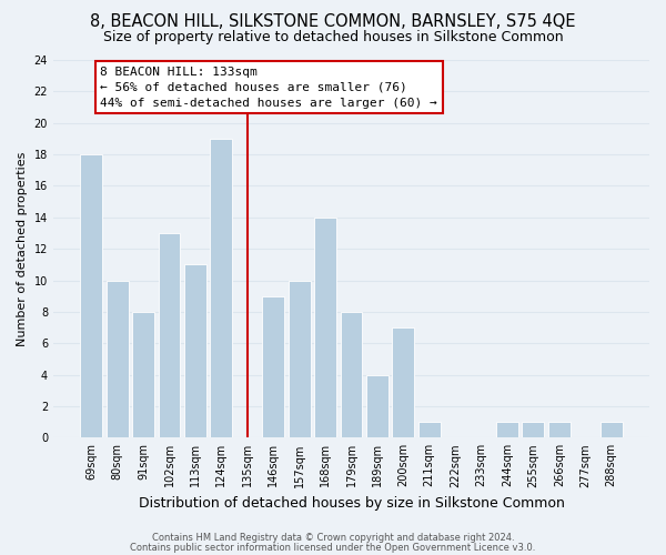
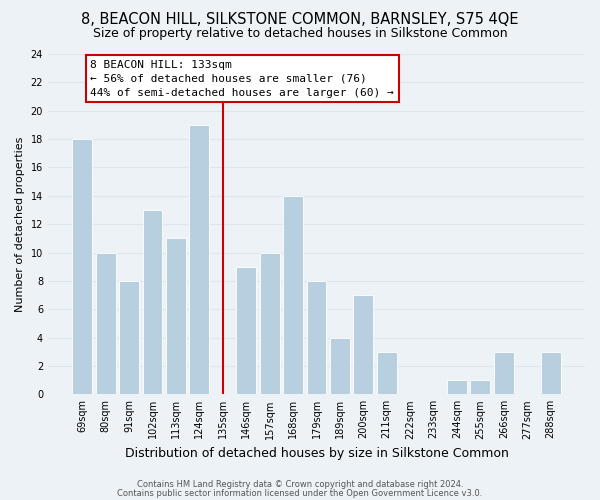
211sqm: 1 -> 3
266sqm: 1 -> 3
288sqm: 1 -> 3
